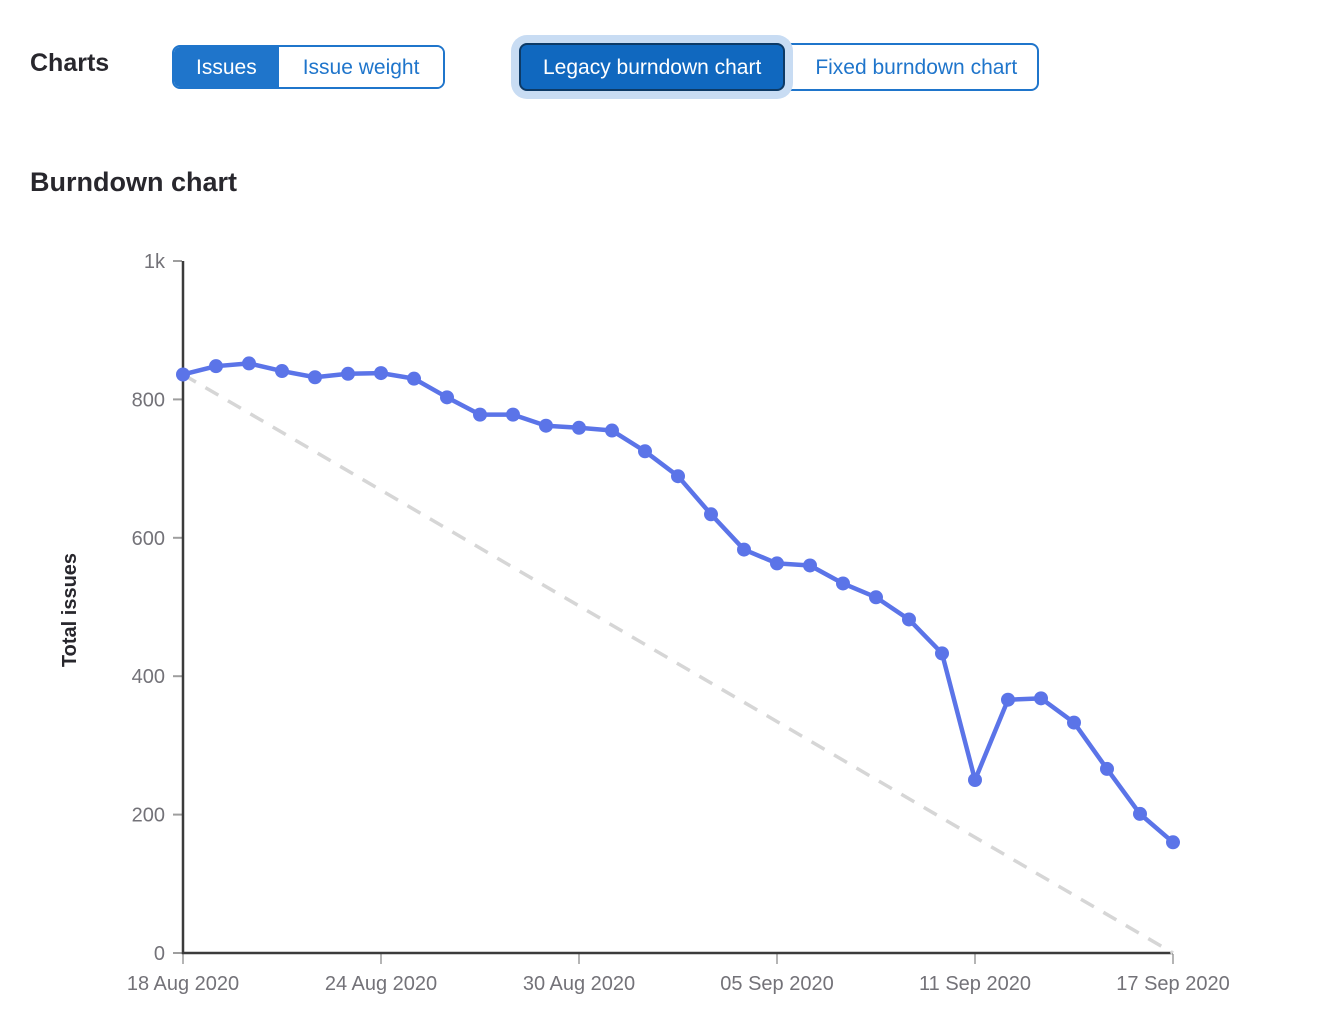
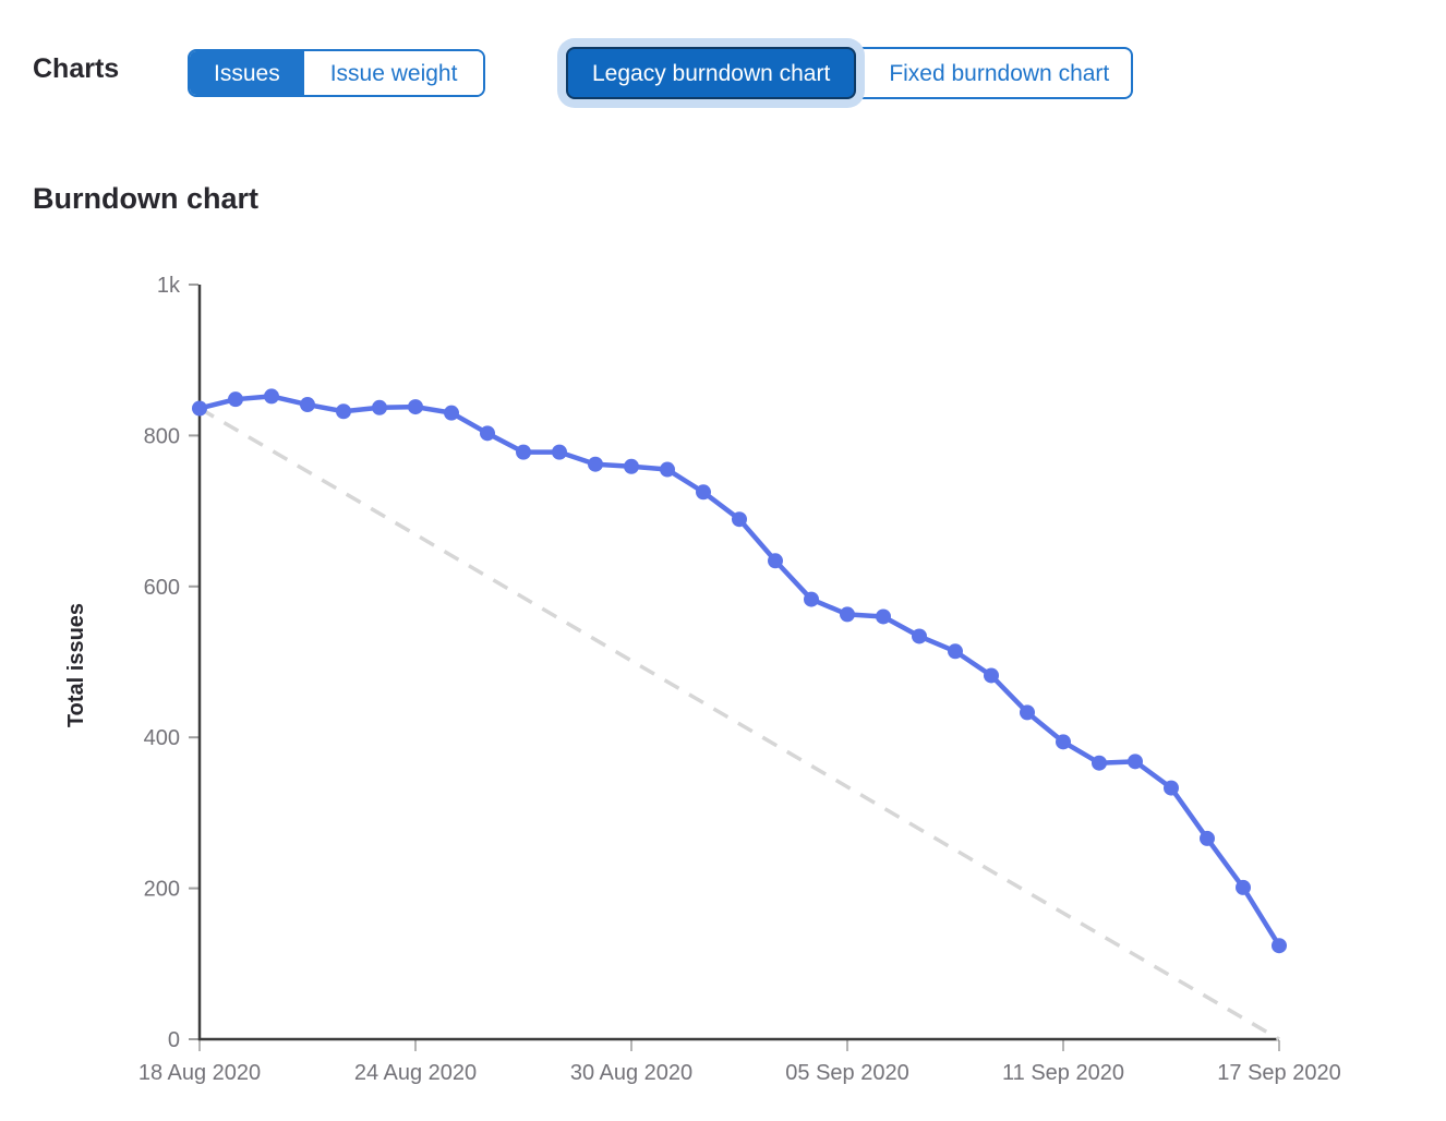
11 Sep 2020: 250 -> 390
17 Sep 2020: 160 -> 120
